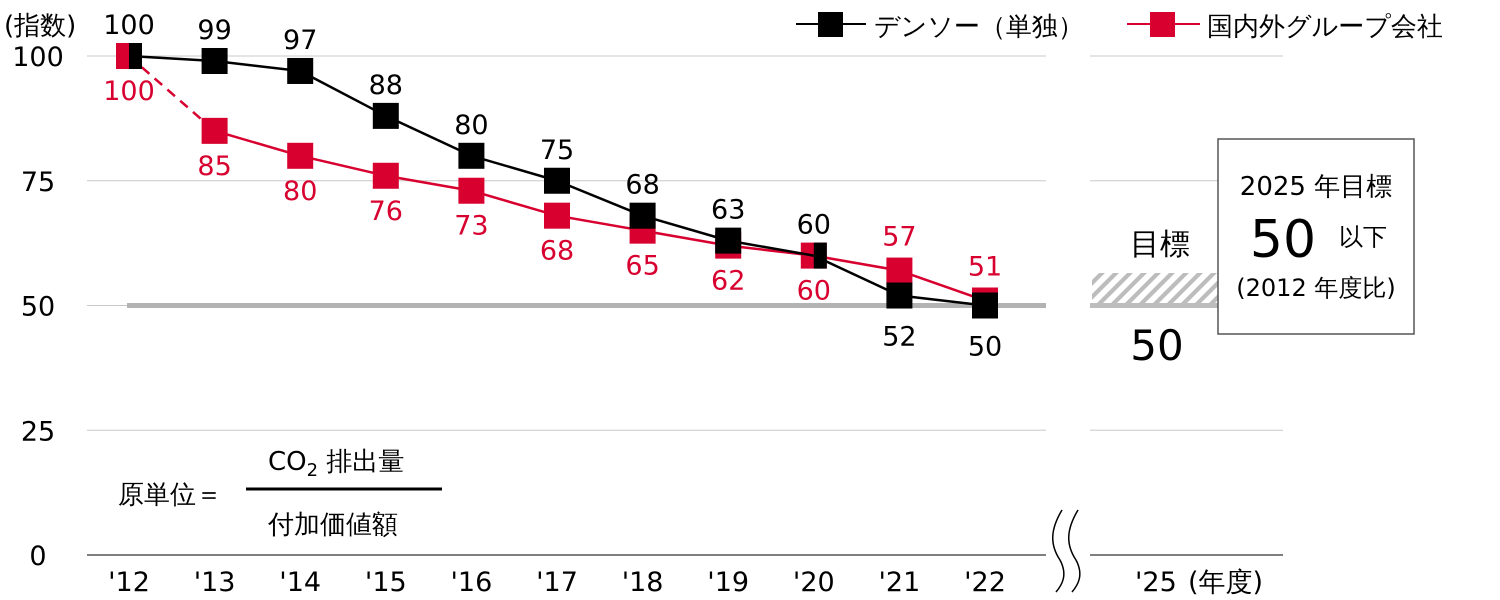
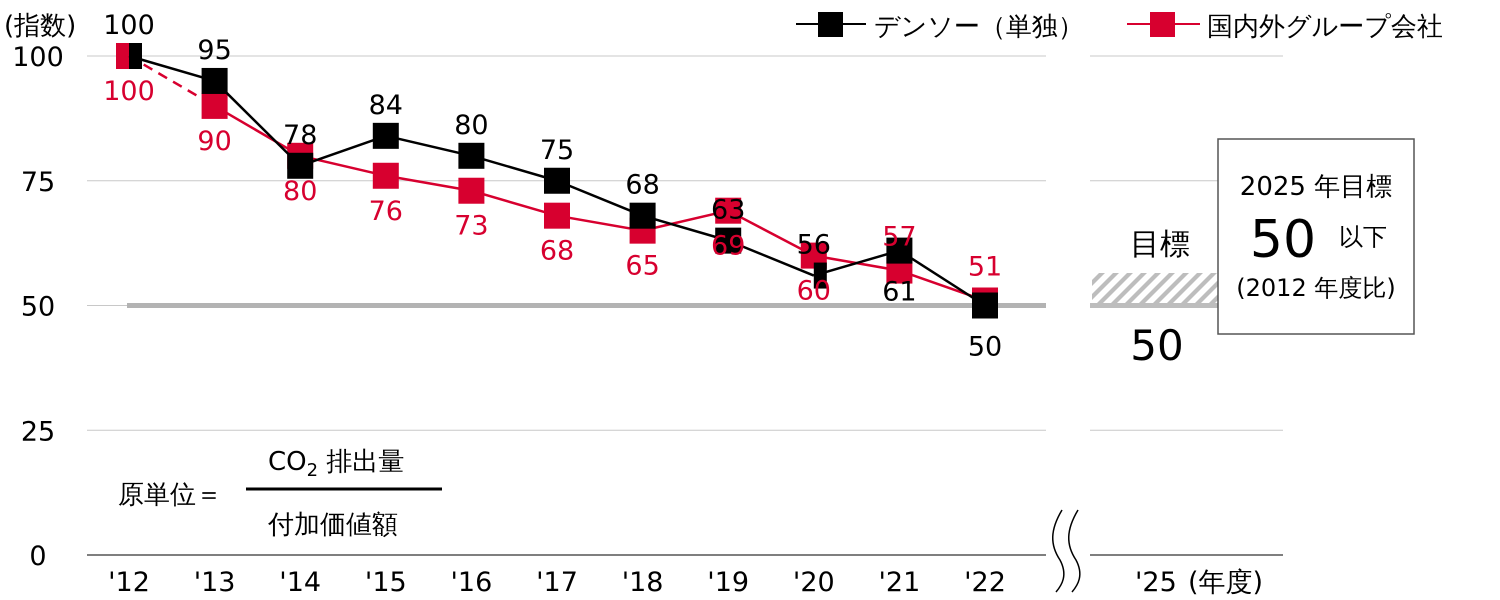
デンソー（単独）/'13: 99 -> 95
国内外グループ会社/'13: 85 -> 90
デンソー（単独）/'14: 97 -> 78
デンソー（単独）/'15: 88 -> 84
国内外グループ会社/'19: 62 -> 69
デンソー（単独）/'20: 60 -> 56
デンソー（単独）/'21: 52 -> 61
